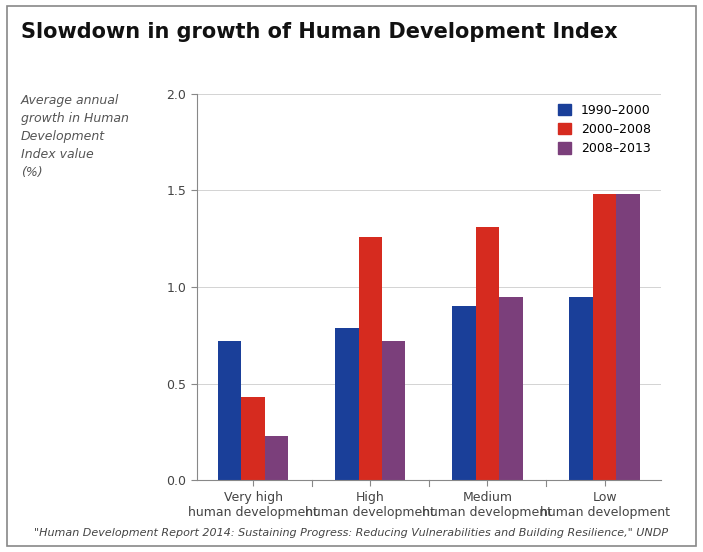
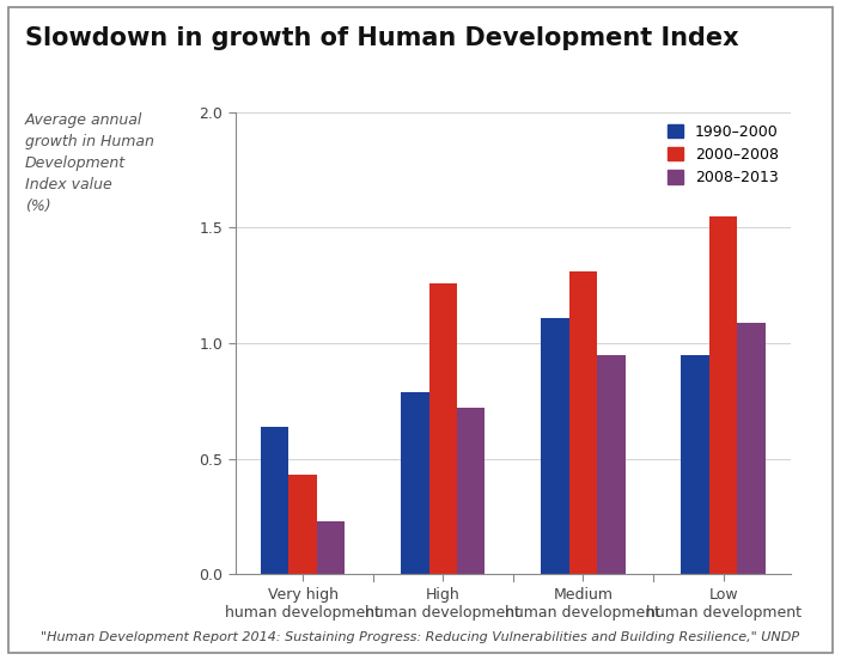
1990–2000/Very high human development: 0.72 -> 0.64
1990–2000/Medium human development: 0.90 -> 1.11
2000–2008/Low human development: 1.48 -> 1.55
2008–2013/Low human development: 1.48 -> 1.09
